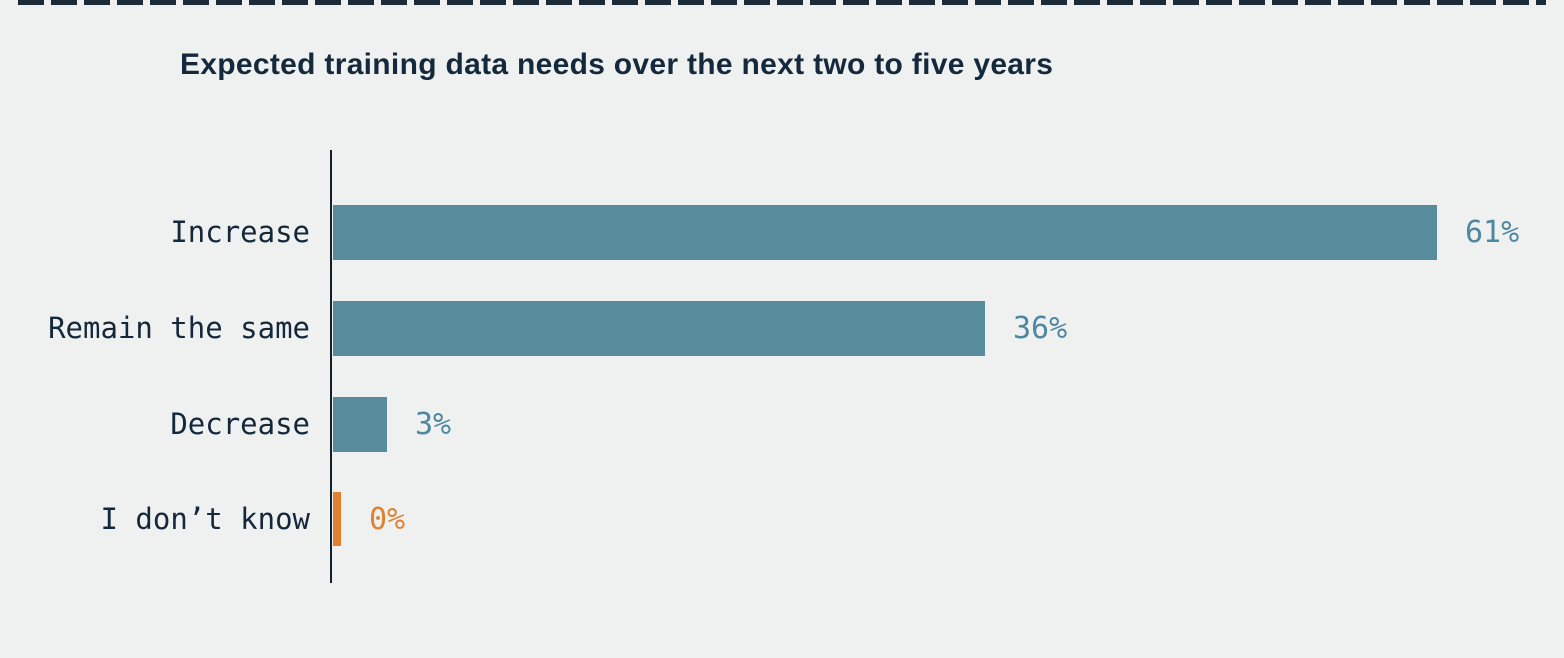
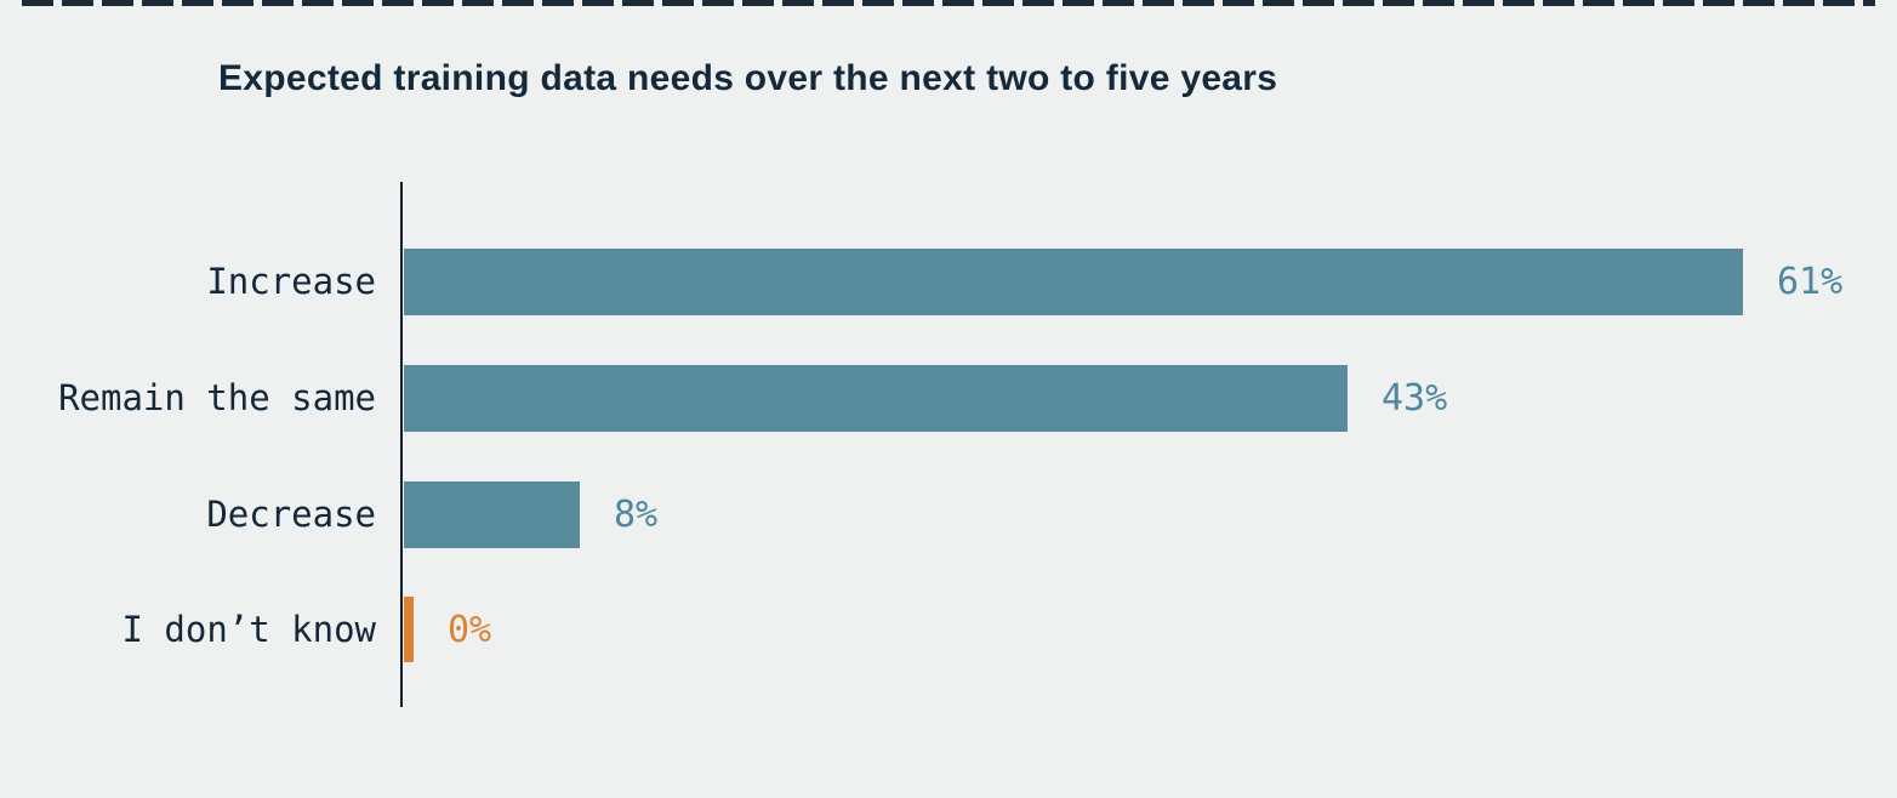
Remain the same: 36% -> 43%
Decrease: 3% -> 8%
